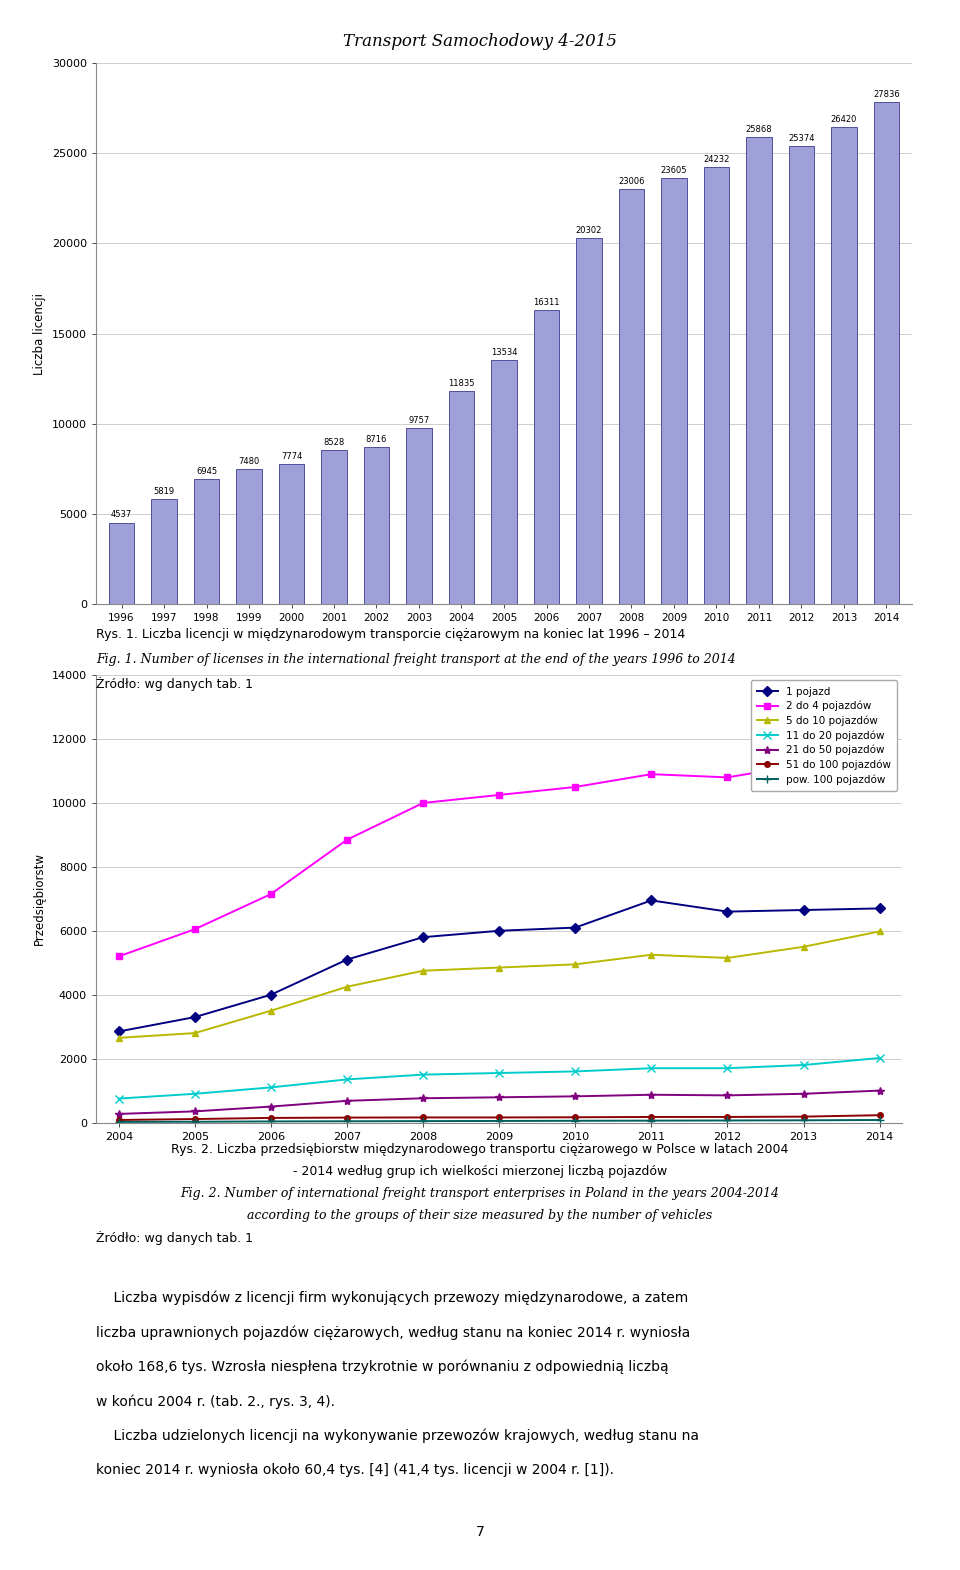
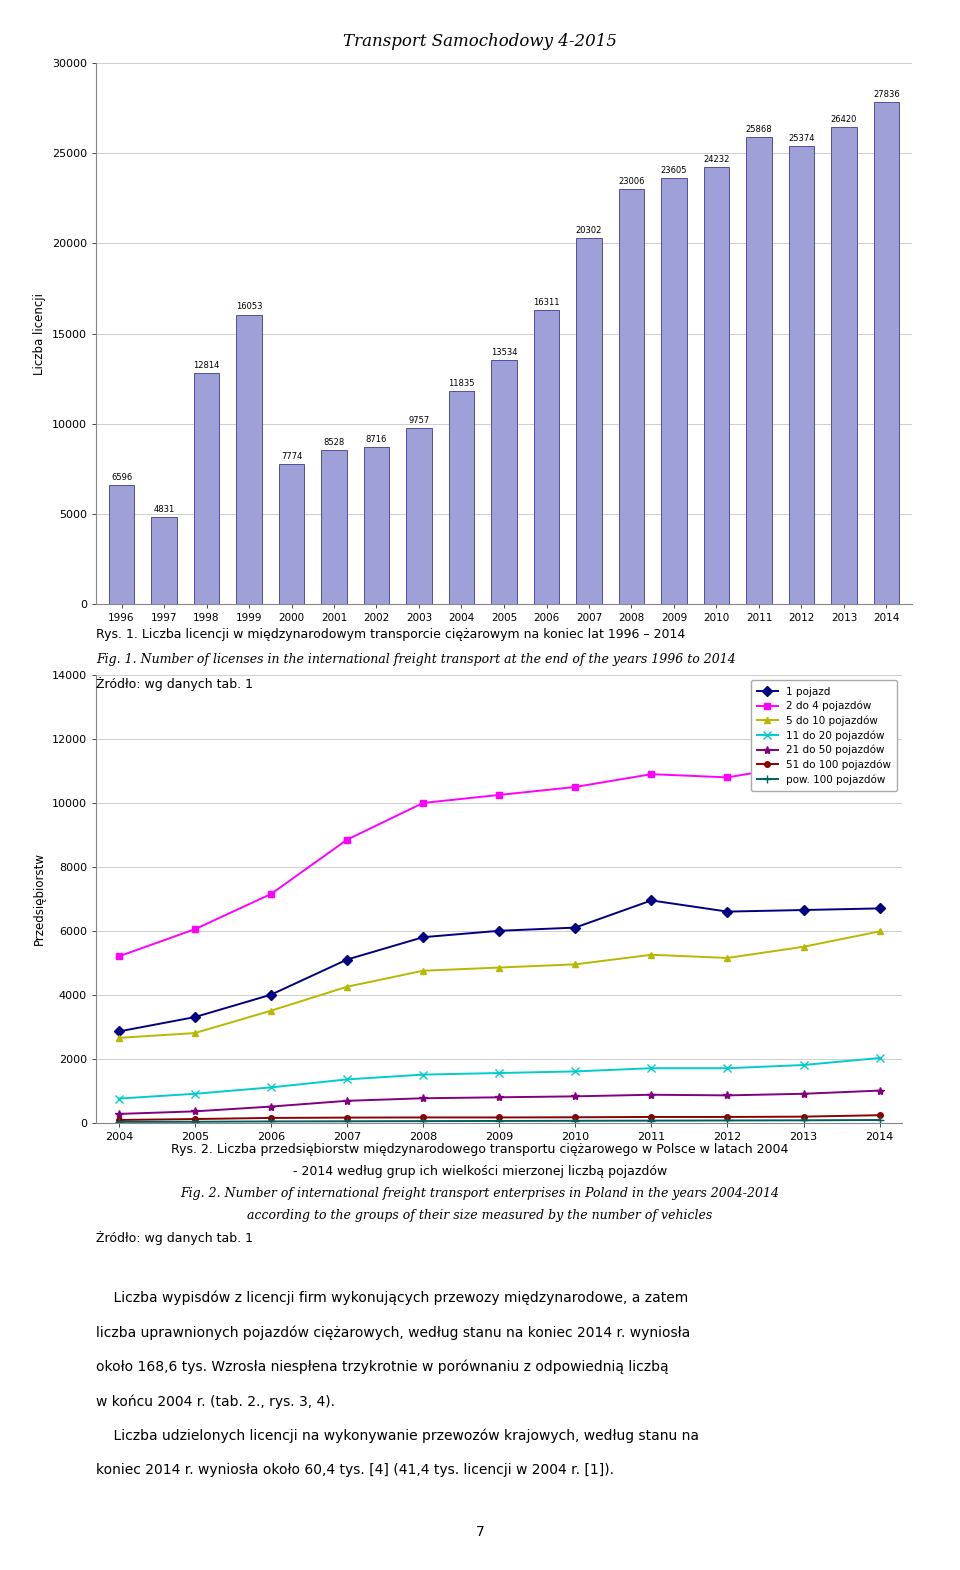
1996: 4537 -> 6596
1997: 5819 -> 4831
1998: 6945 -> 12814
1999: 7480 -> 16053
